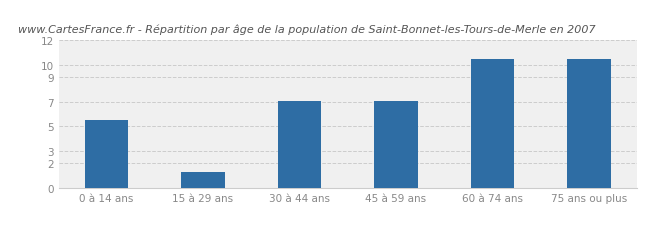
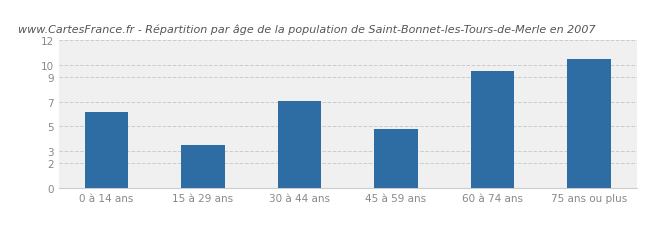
0 à 14 ans: 5.5 -> 6.2
15 à 29 ans: 1.3 -> 3.5
45 à 59 ans: 7.1 -> 4.8
60 à 74 ans: 10.5 -> 9.5
